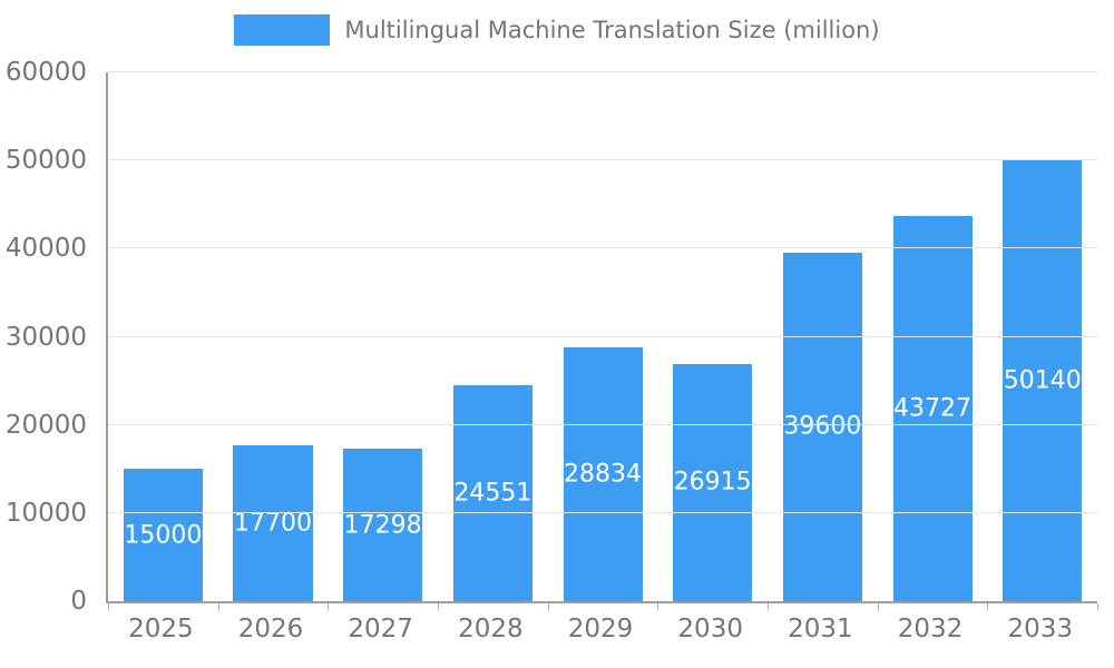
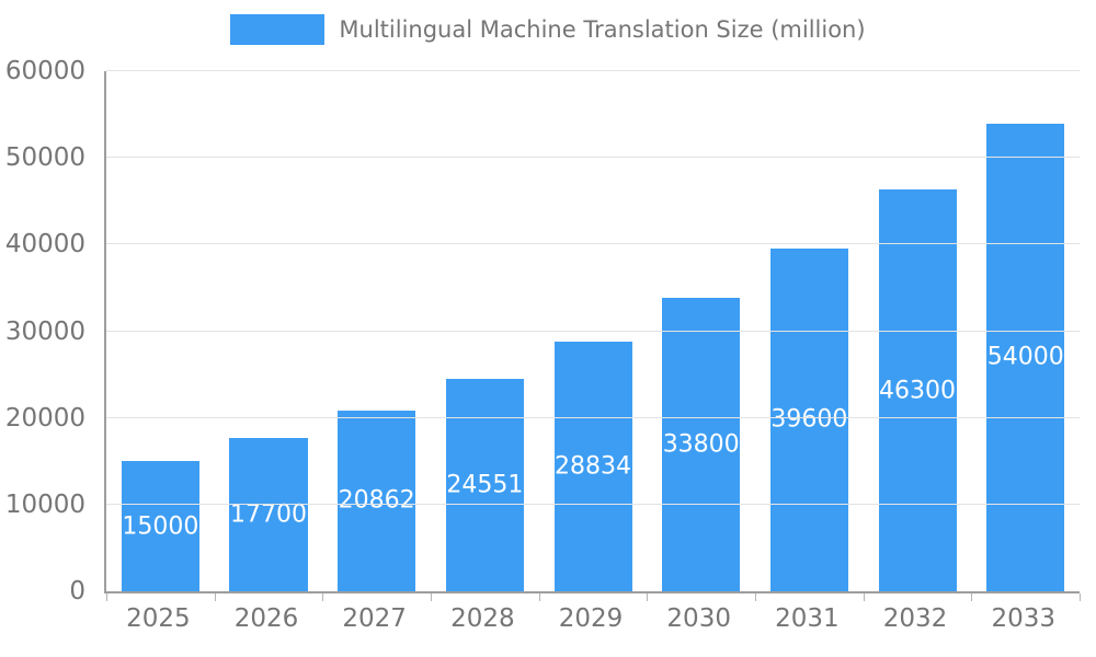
2027: 17298 -> 20862
2030: 26915 -> 33800
2032: 43727 -> 46300
2033: 50140 -> 54000
